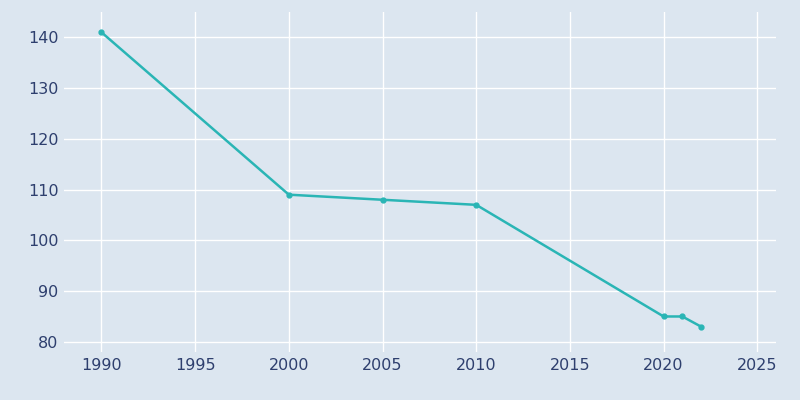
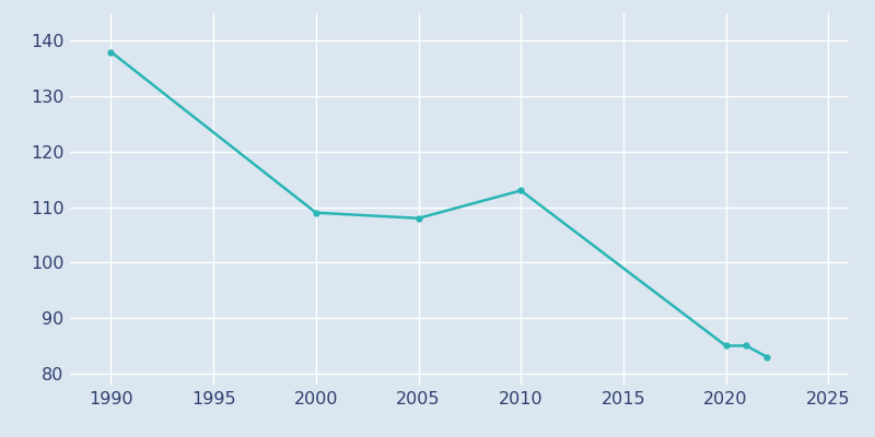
1990: 141 -> 138
2010: 107 -> 113
